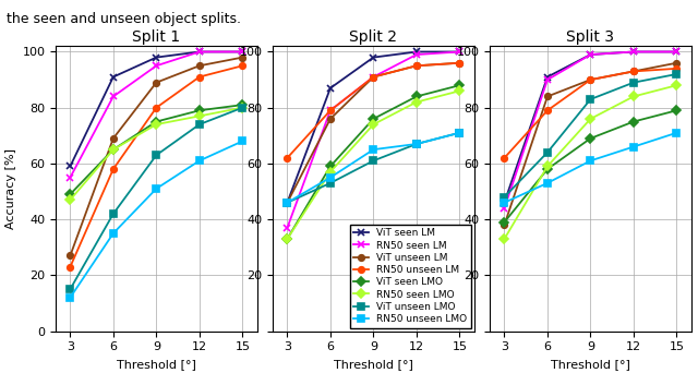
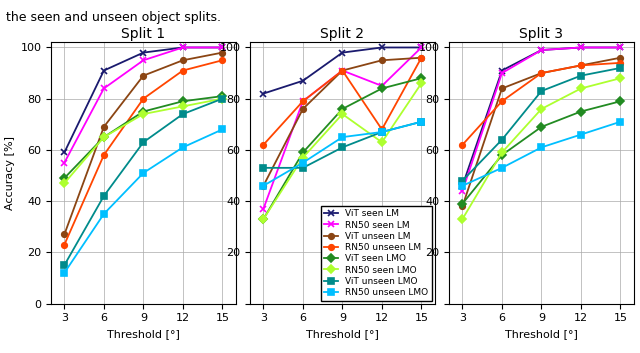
Split 2/ViT seen LM/3: 46 -> 82
Split 2/ViT unseen LMO/3: 46 -> 53
Split 2/RN50 seen LM/12: 99 -> 85
Split 2/RN50 unseen LM/12: 95 -> 68
Split 2/RN50 seen LMO/12: 82 -> 63
